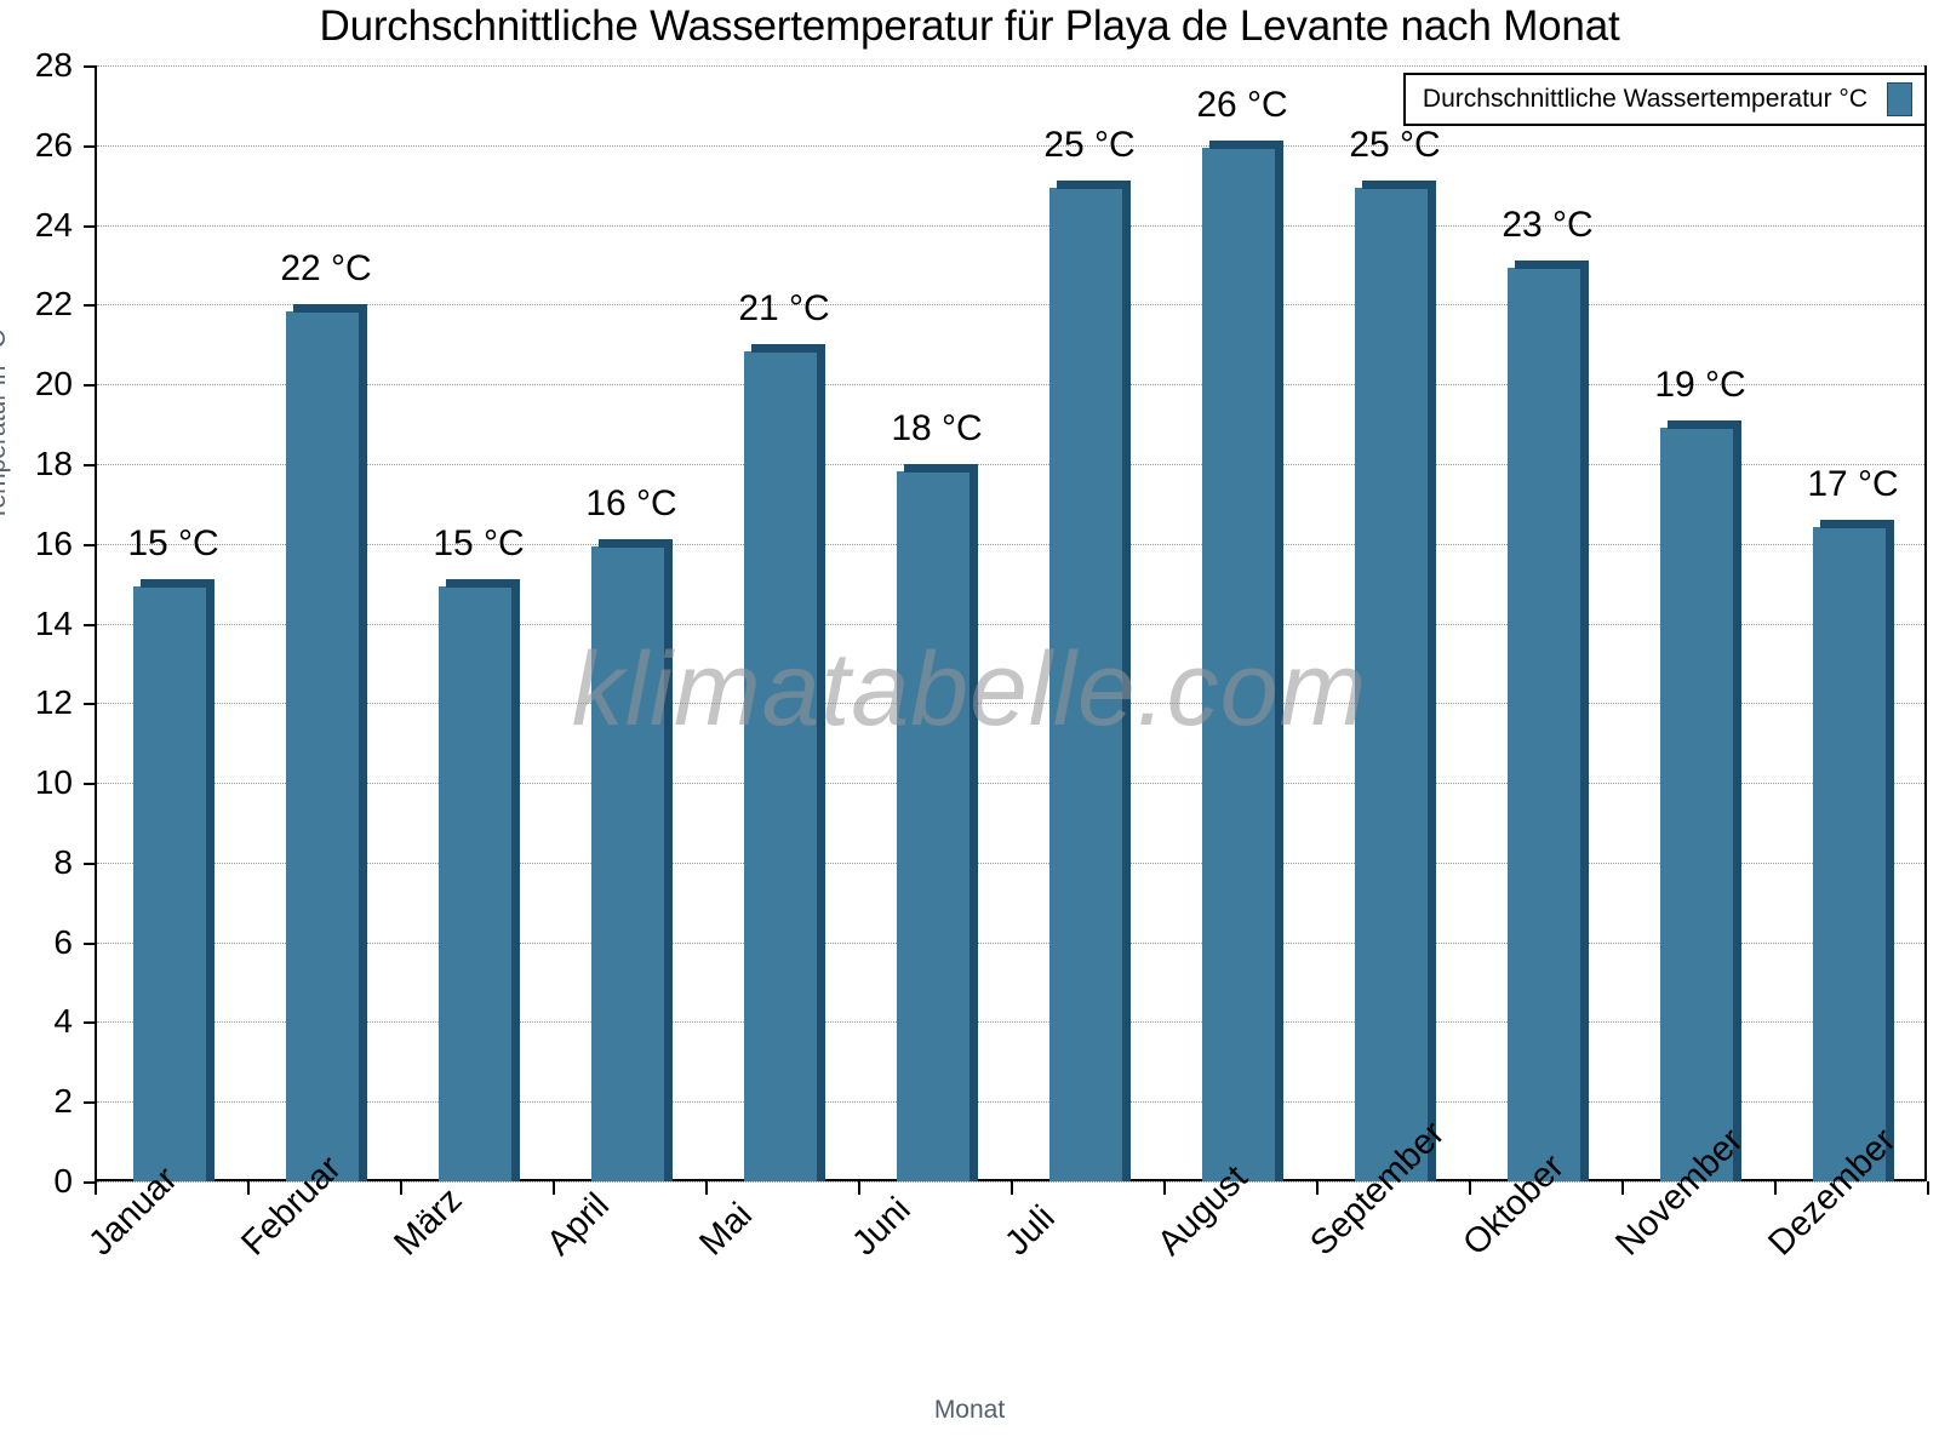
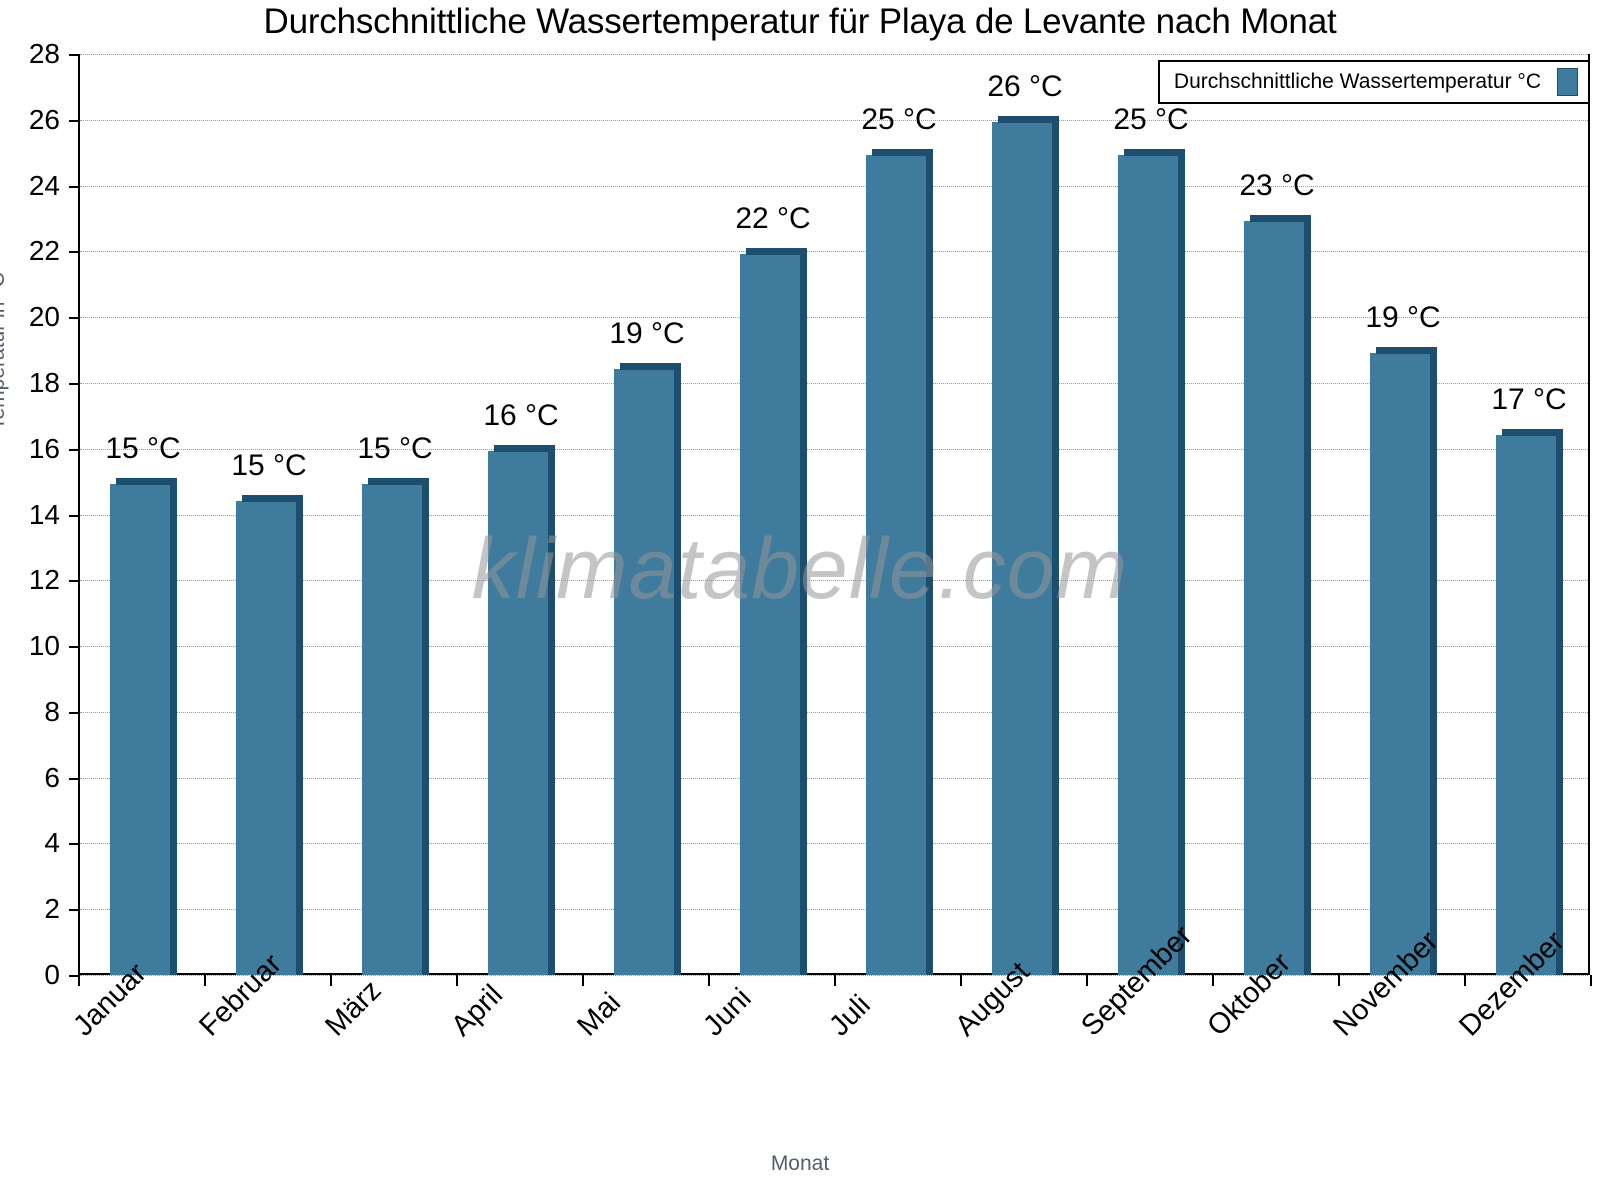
Februar: 22 -> 15
Mai: 21 -> 19
Juni: 18 -> 22
